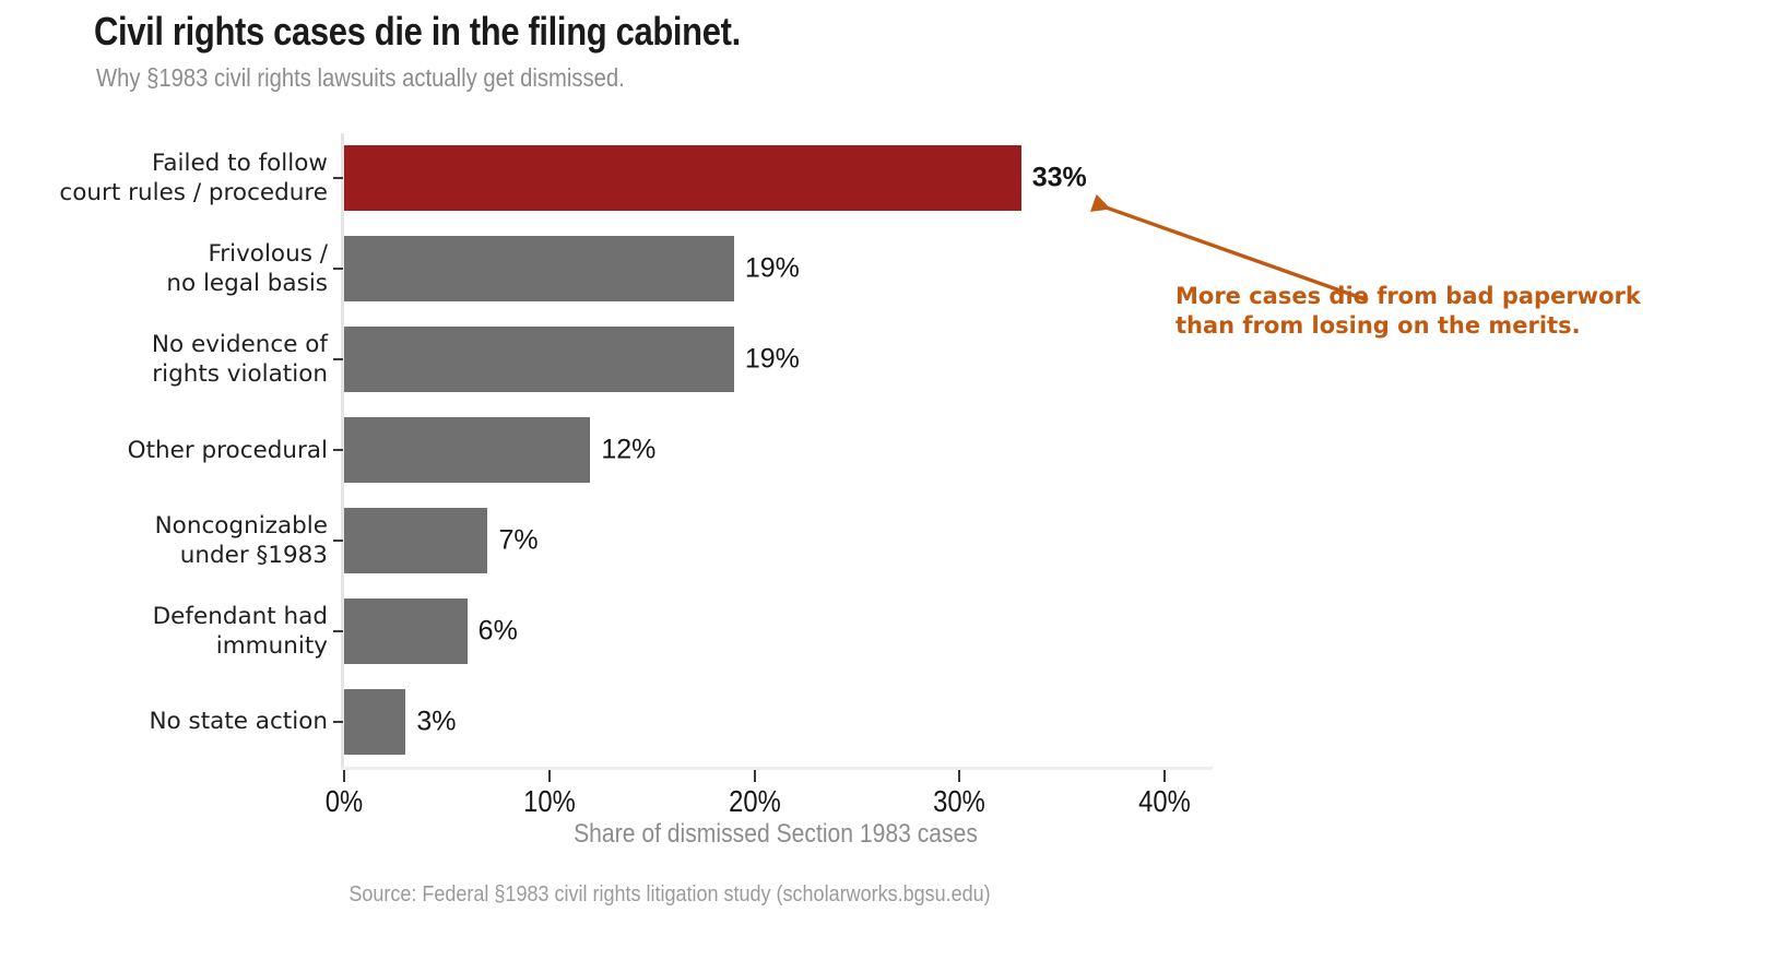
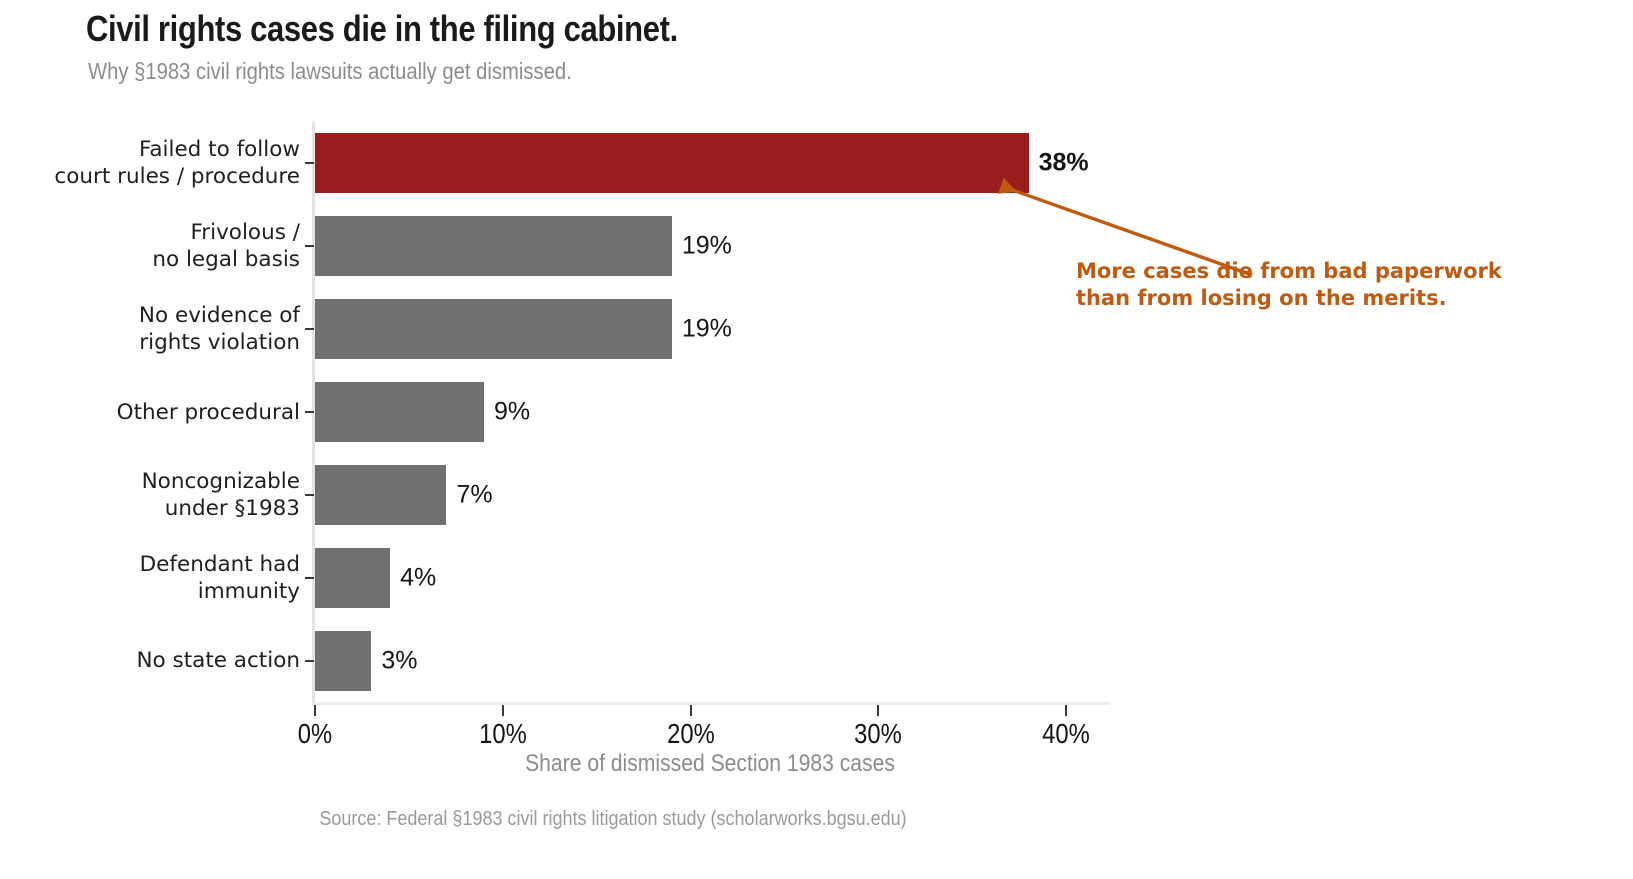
Failed to follow court rules / procedure: 33% -> 38%
Other procedural: 12% -> 9%
Defendant had immunity: 6% -> 4%
